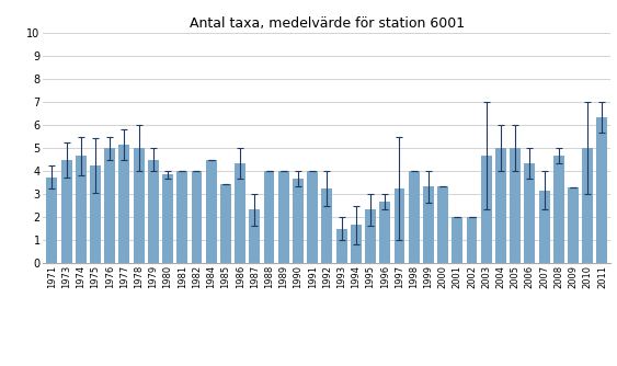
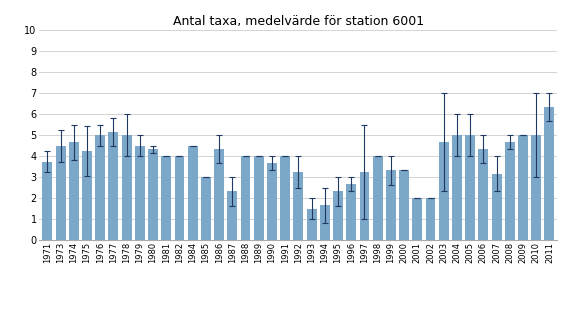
1980: 3.85 -> 4.33
1985: 3.45 -> 3.00
2009: 3.30 -> 5.00
